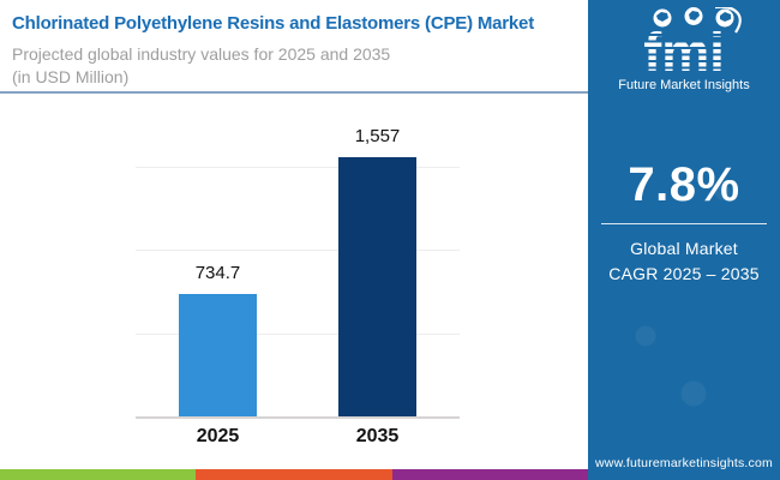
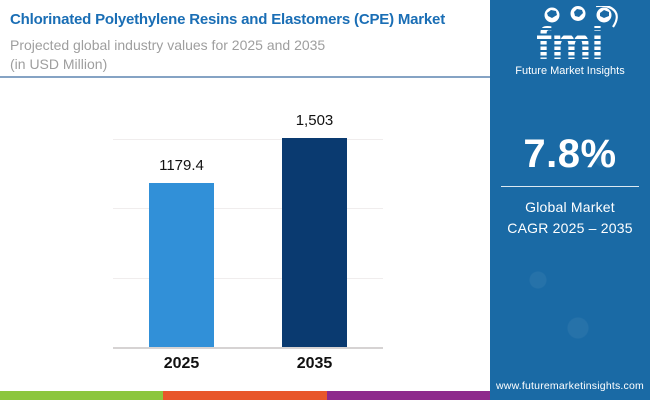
2025: 734.7 -> 1179.4
2035: 1,557 -> 1,503
